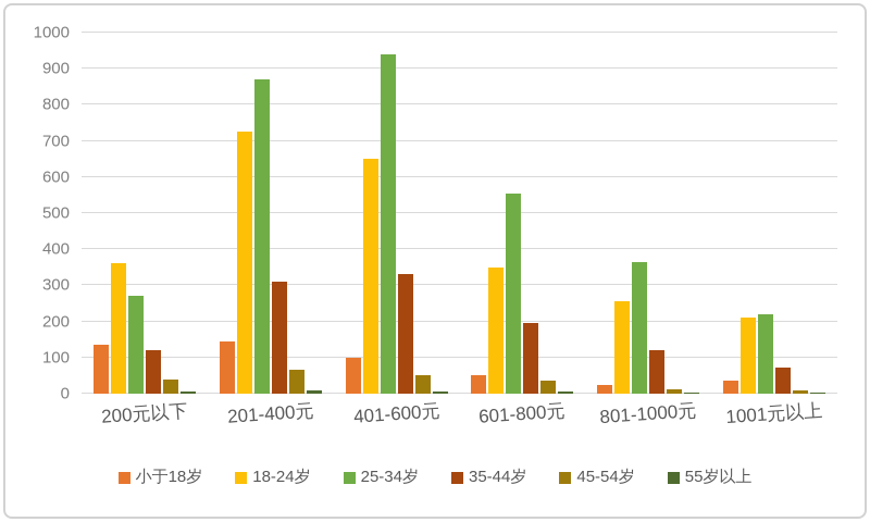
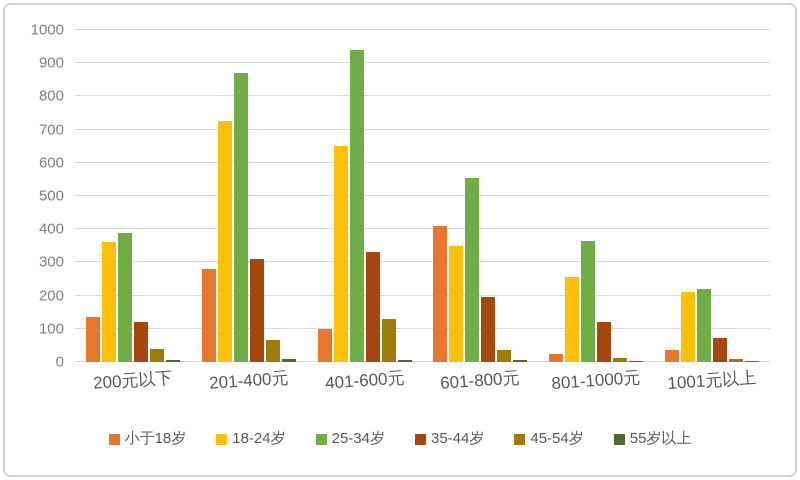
25-34岁/200元以下: 270 -> 390
小于18岁/201-400元: 140 -> 280
45-54岁/401-600元: 50 -> 130
小于18岁/601-800元: 50 -> 410
